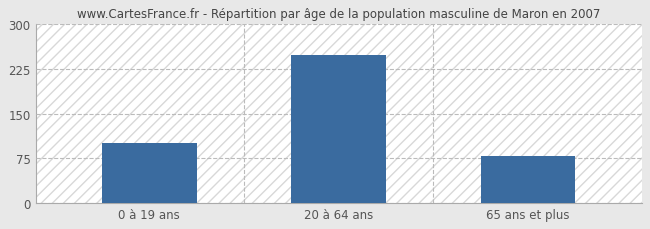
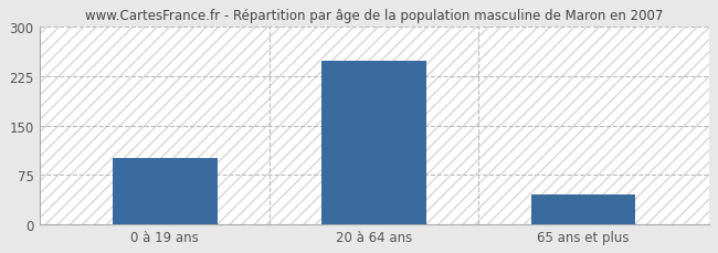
65 ans et plus: 78 -> 45
